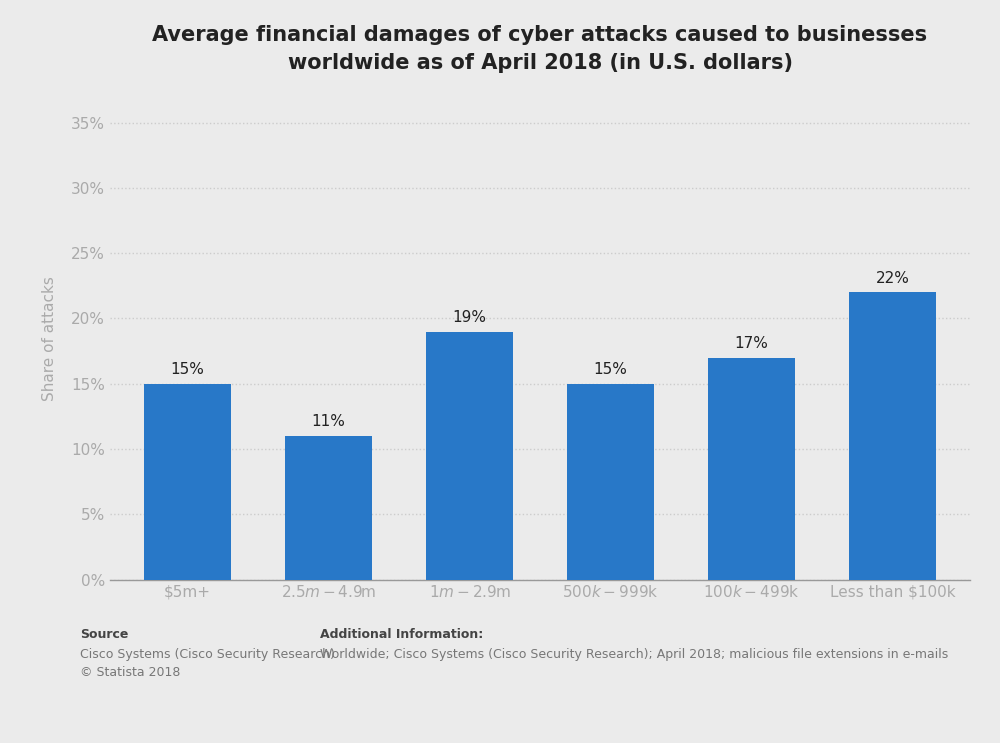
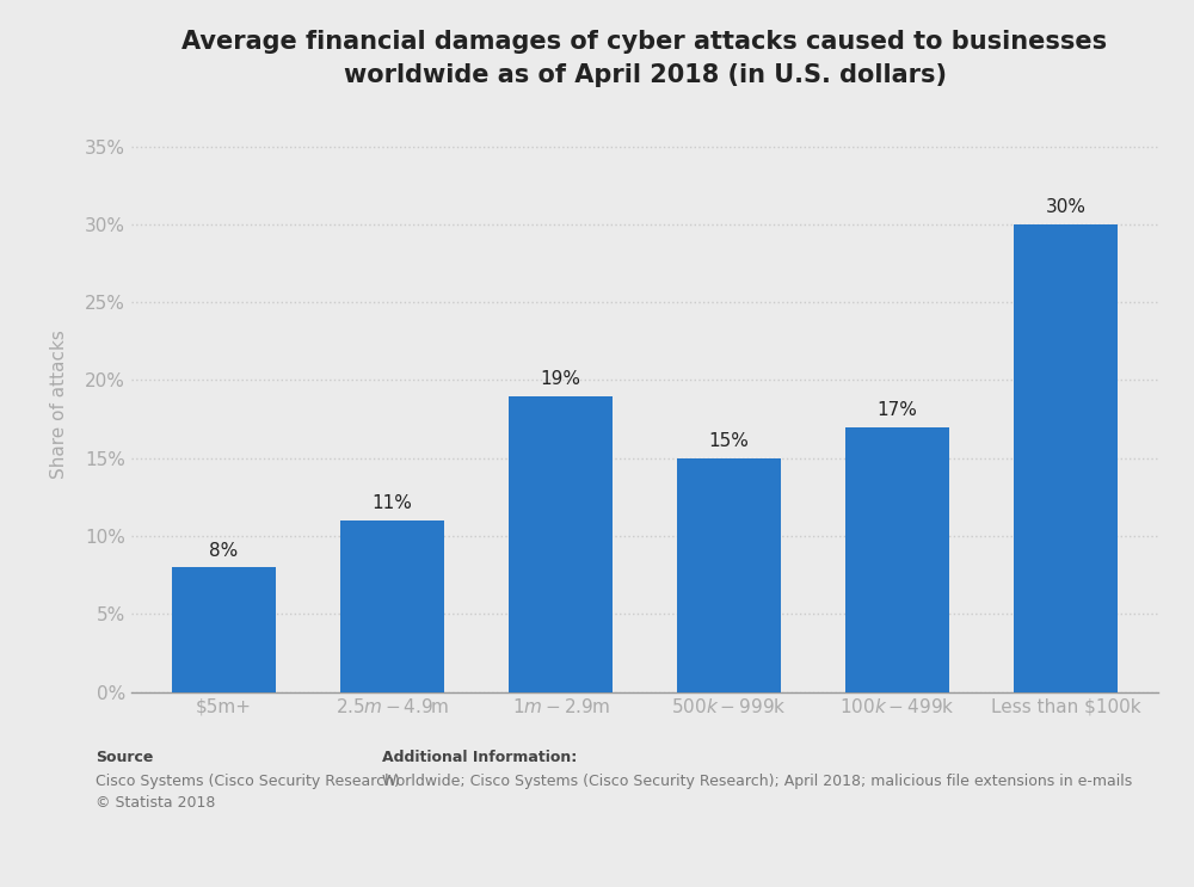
$5m+: 15% -> 8%
Less than $100k: 22% -> 30%
